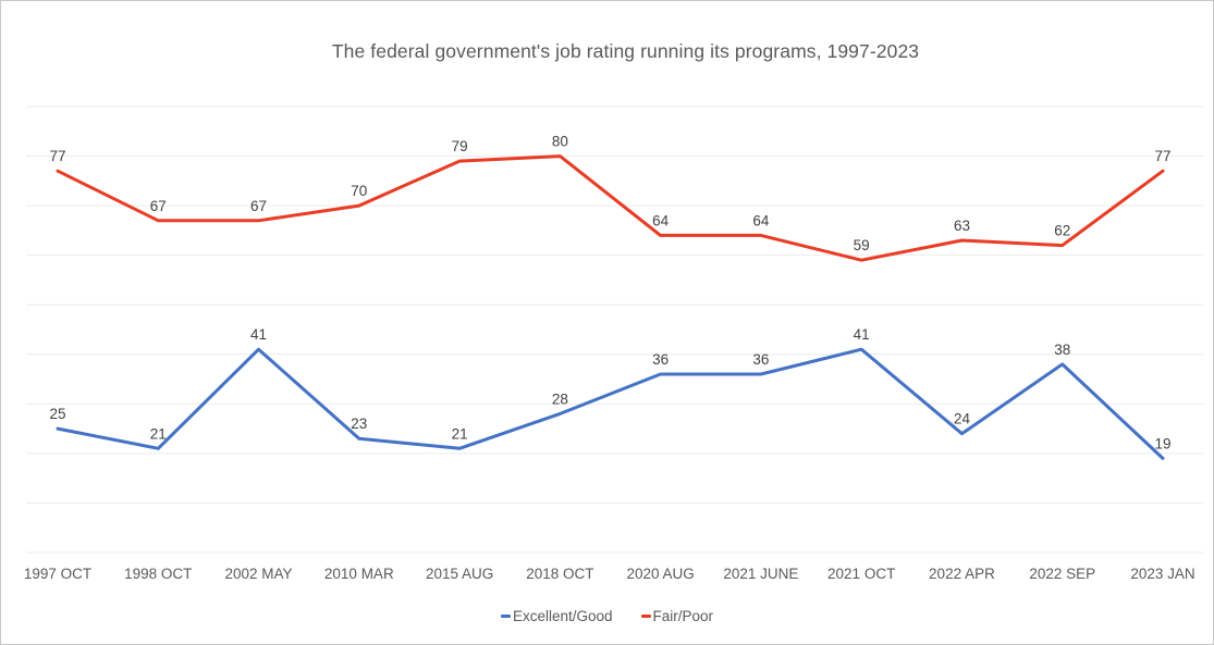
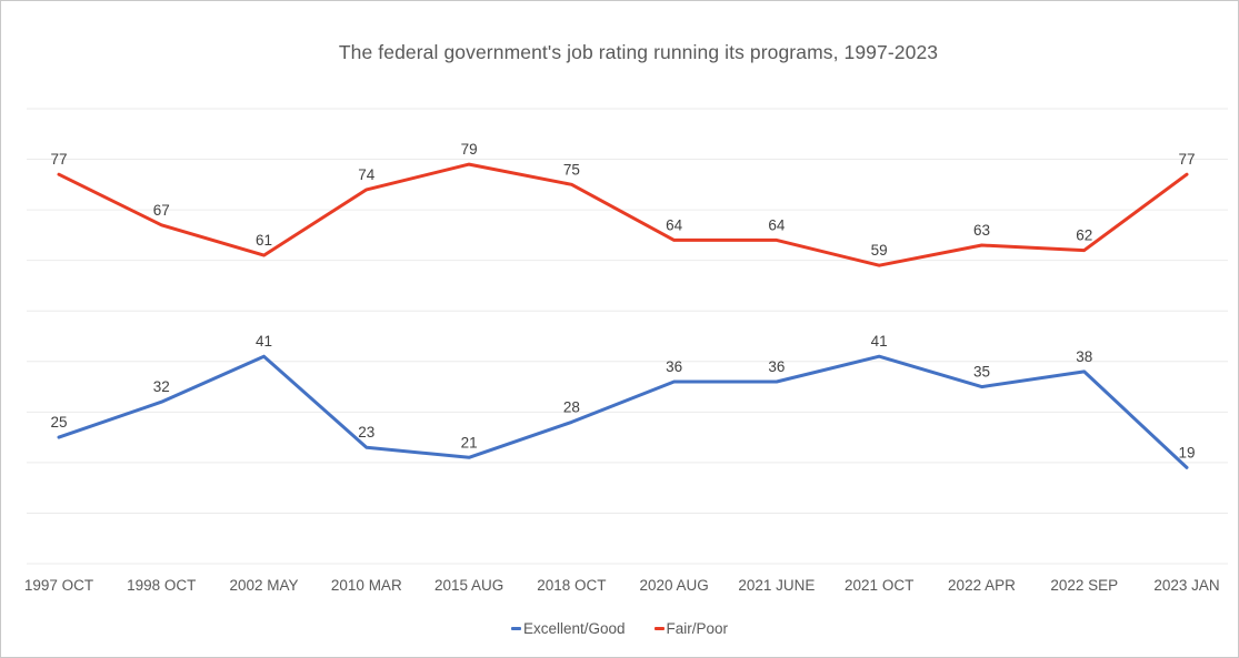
Excellent/Good/1998 OCT: 21 -> 32
Fair/Poor/2002 MAY: 67 -> 61
Fair/Poor/2010 MAR: 70 -> 74
Fair/Poor/2018 OCT: 80 -> 75
Excellent/Good/2022 APR: 24 -> 35
